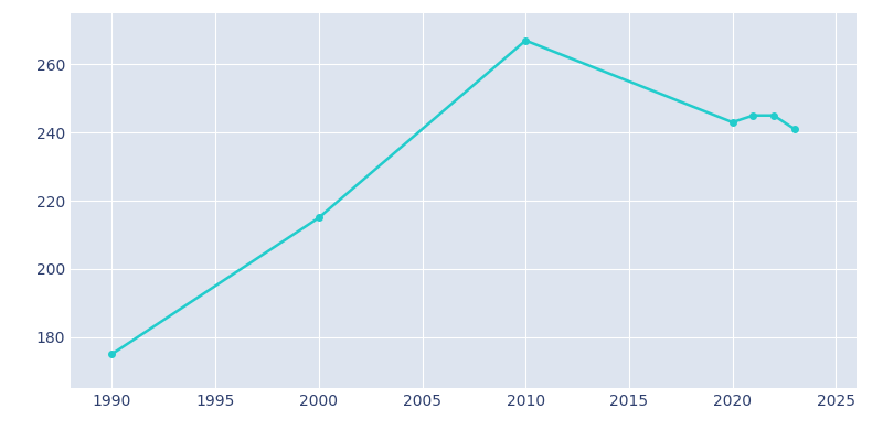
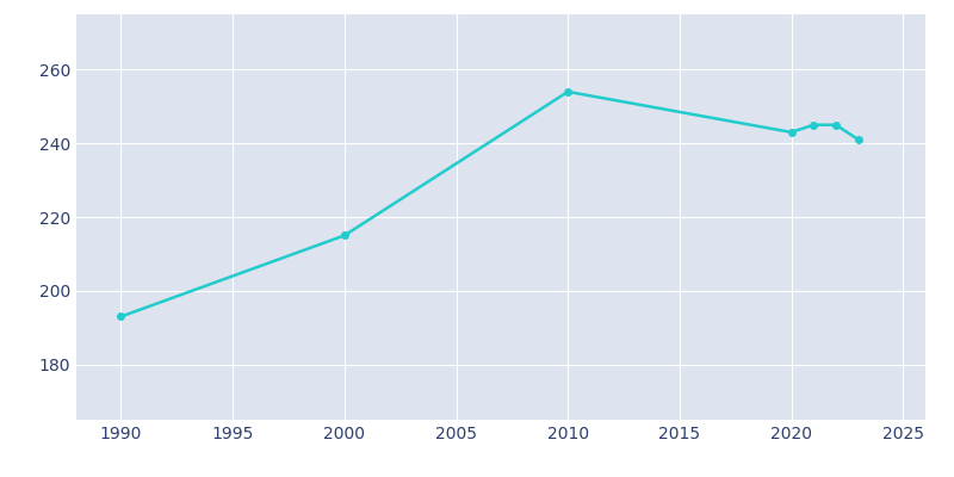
1990: 175 -> 193
2010: 267 -> 254
